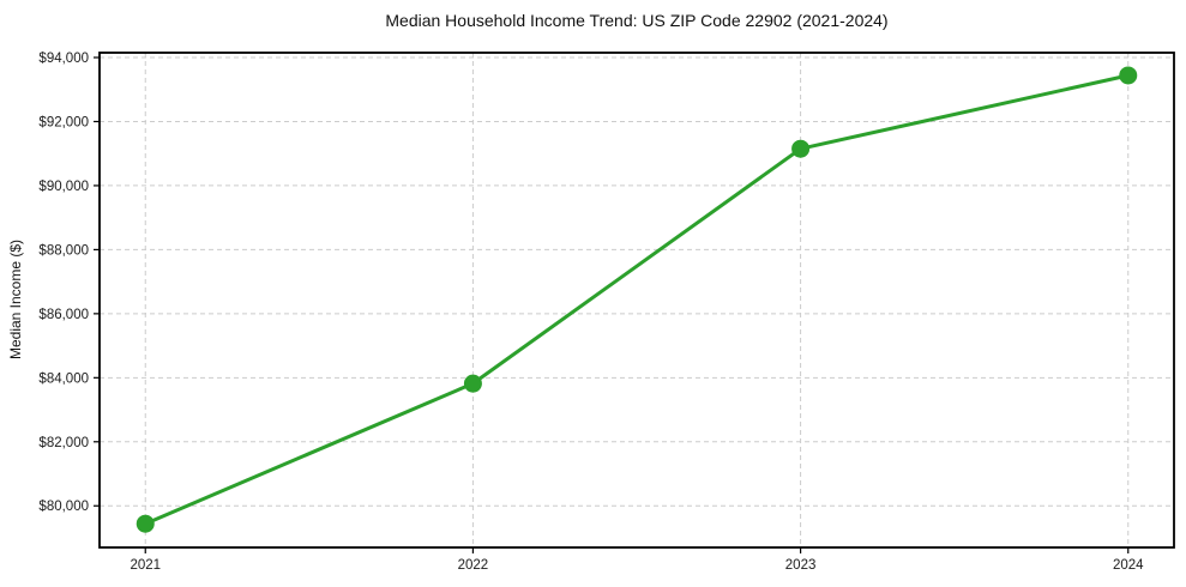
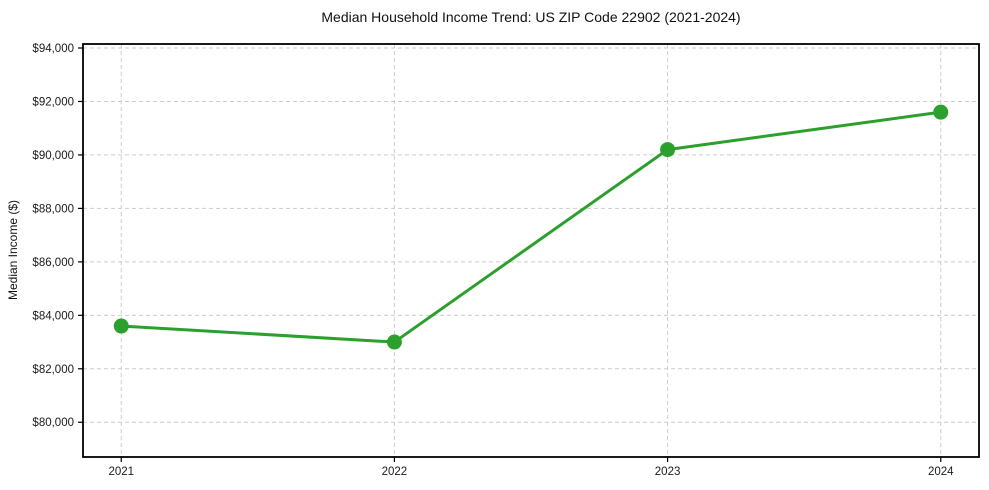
2021: $79400 -> $83600
2022: $83800 -> $83000
2023: $91200 -> $90200
2024: $93400 -> $91600
